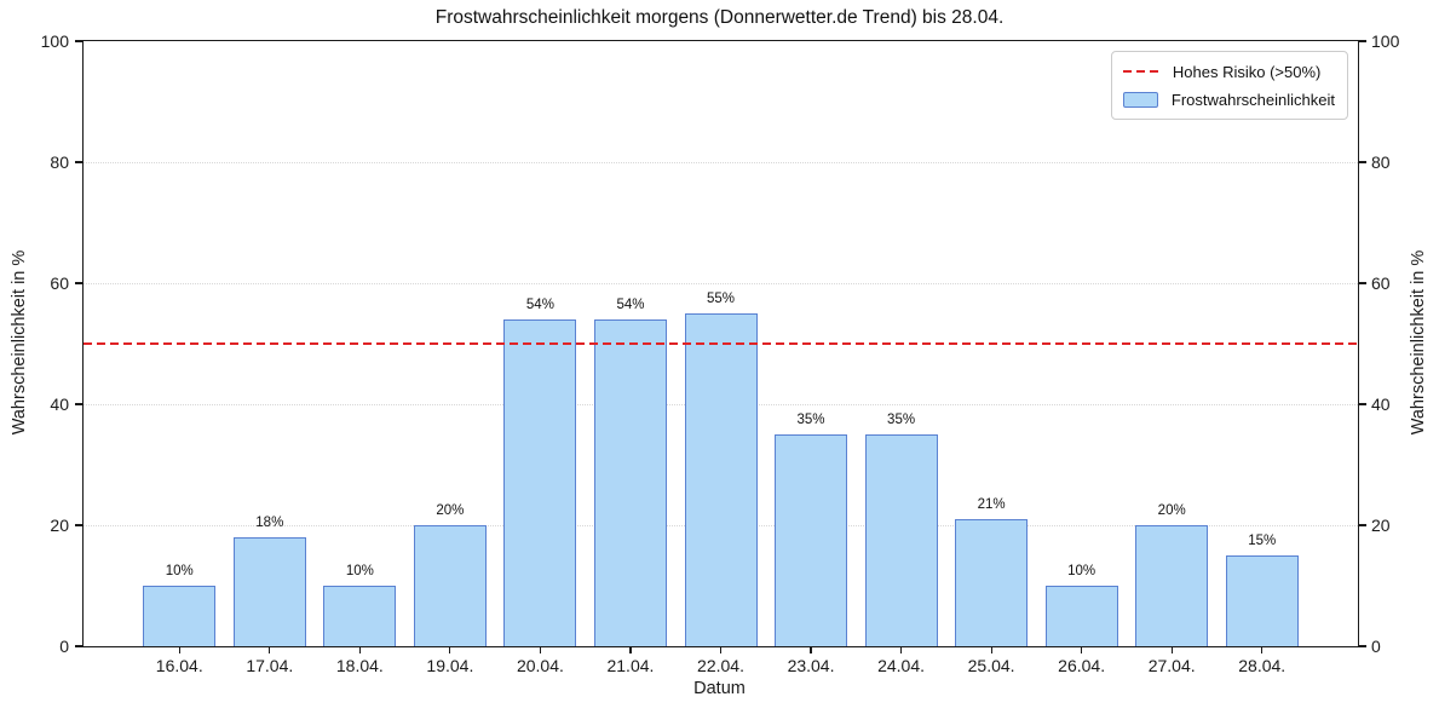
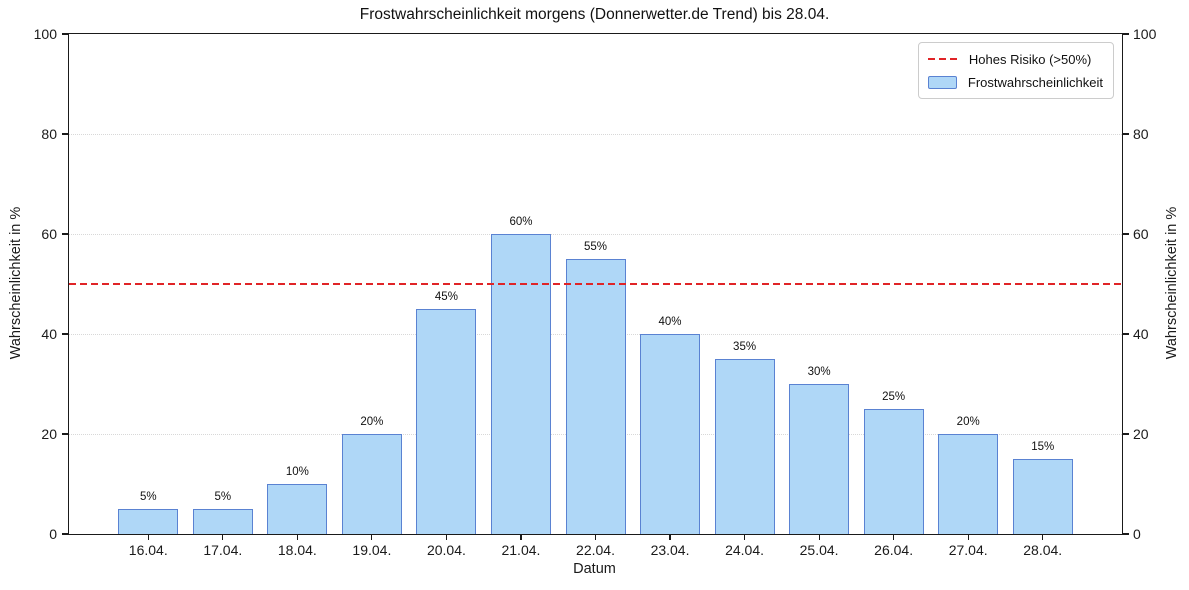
16.04.: 10% -> 5%
17.04.: 18% -> 5%
20.04.: 54% -> 45%
21.04.: 54% -> 60%
23.04.: 35% -> 40%
25.04.: 21% -> 30%
26.04.: 10% -> 25%
